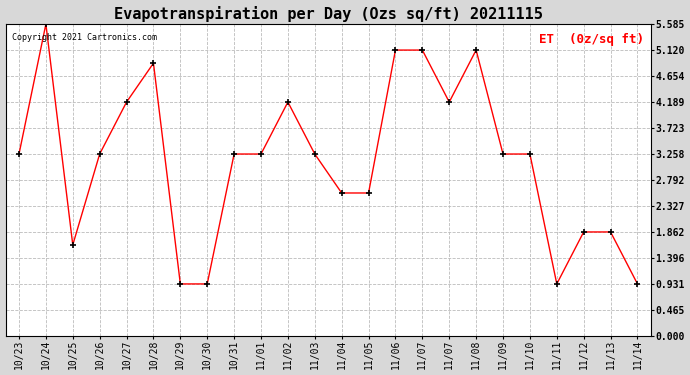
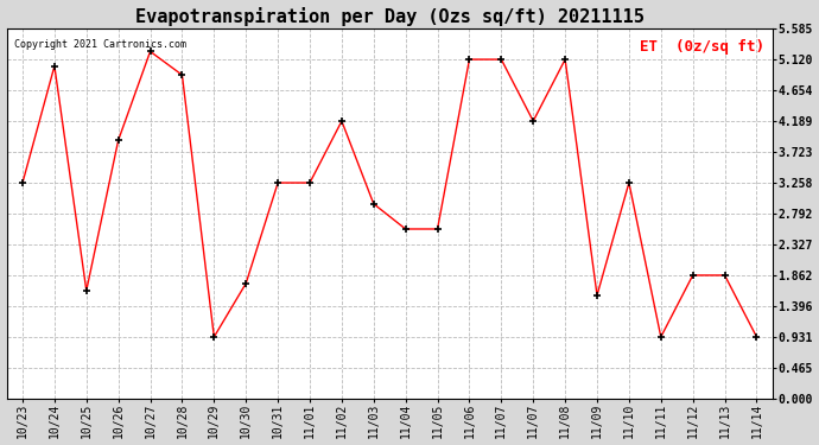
10/24: 5.58 -> 5.02
10/26: 3.26 -> 3.90
10/27: 4.19 -> 5.24
10/30: 0.93 -> 1.74
11/03: 3.26 -> 2.94
11/09: 3.26 -> 1.56
